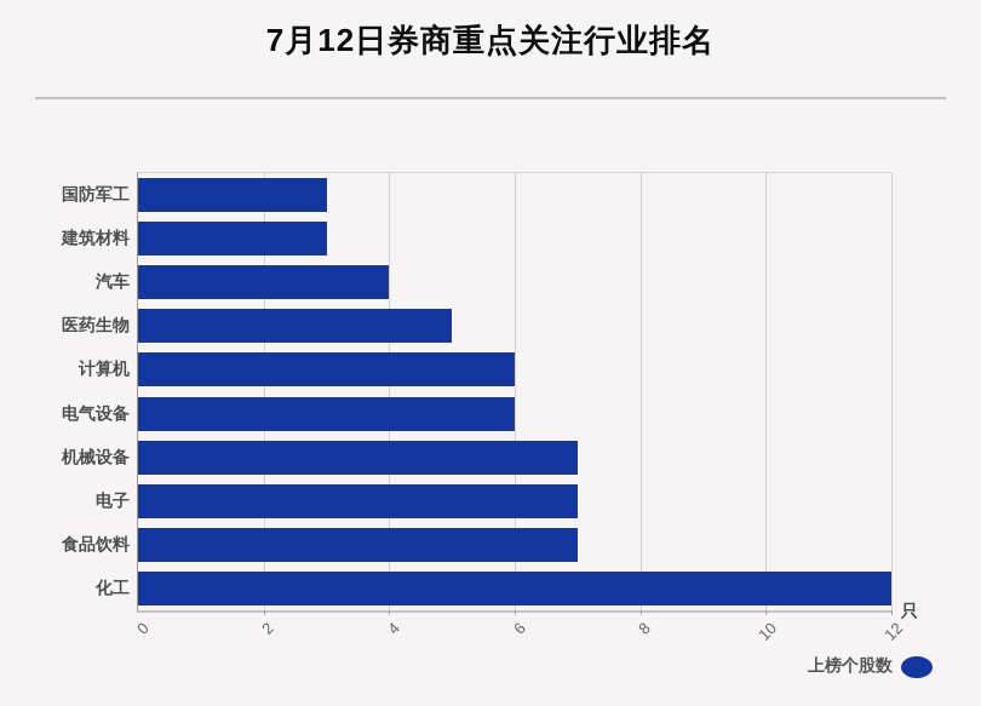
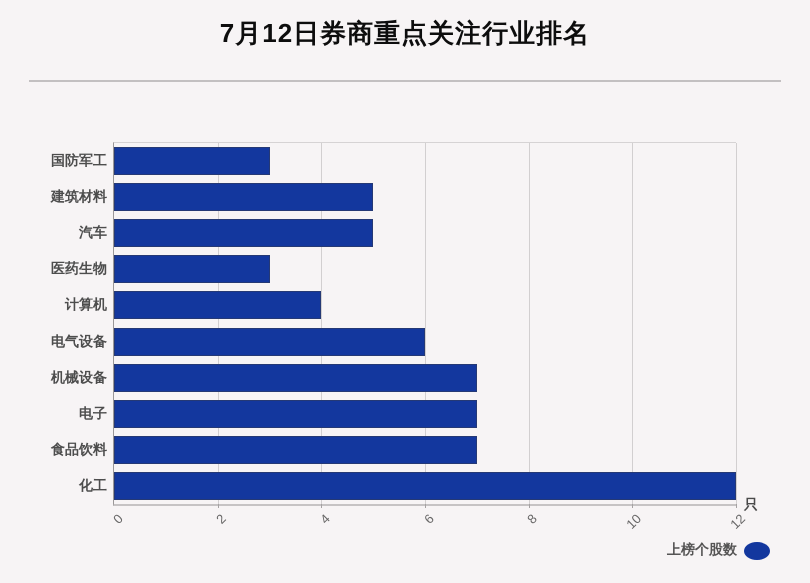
建筑材料: 3 -> 5
汽车: 4 -> 5
医药生物: 5 -> 3
计算机: 6 -> 4
